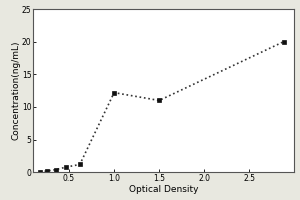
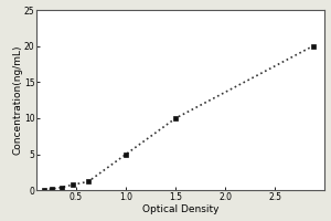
1.0: 12.2 -> 5.0
1.5: 11.0 -> 10.0
